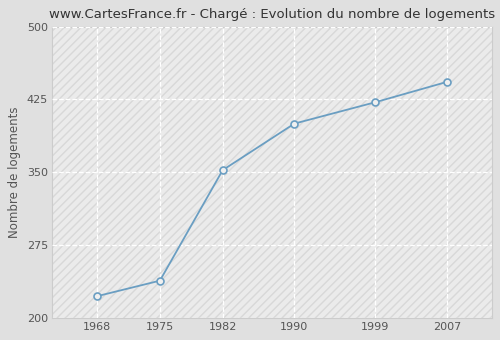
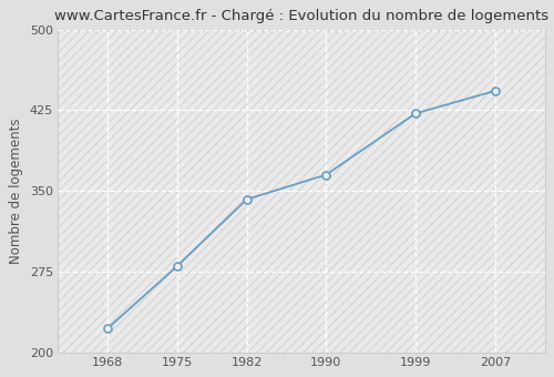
1975: 238 -> 280
1982: 352 -> 342
1990: 400 -> 365
